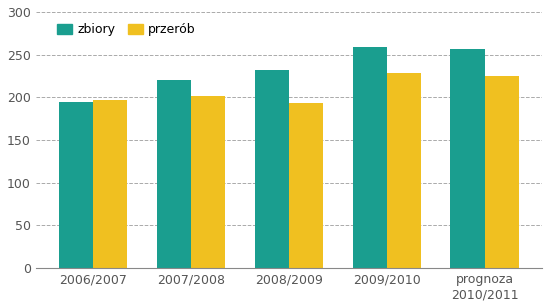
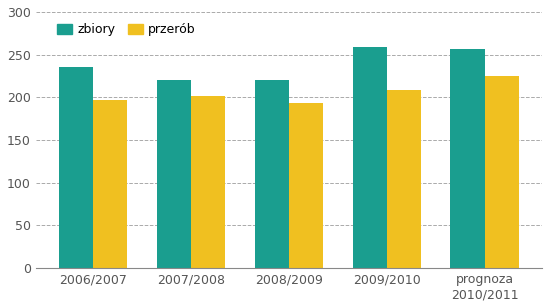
zbiory/2006/2007: 194 -> 236
zbiory/2008/2009: 232 -> 220
przerób/2009/2010: 228 -> 209
